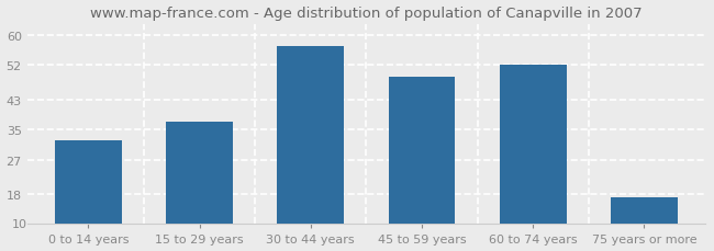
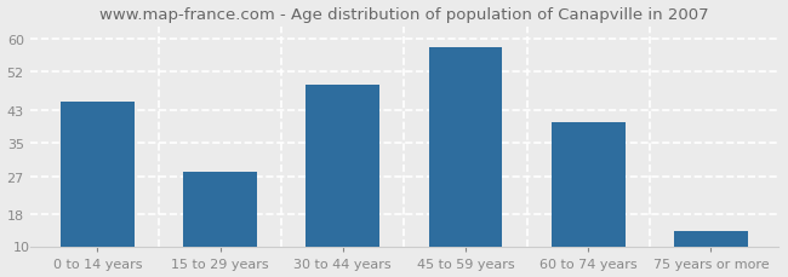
0 to 14 years: 32 -> 45
15 to 29 years: 37 -> 28
30 to 44 years: 57 -> 49
45 to 59 years: 49 -> 58
60 to 74 years: 52 -> 40
75 years or more: 17 -> 14
